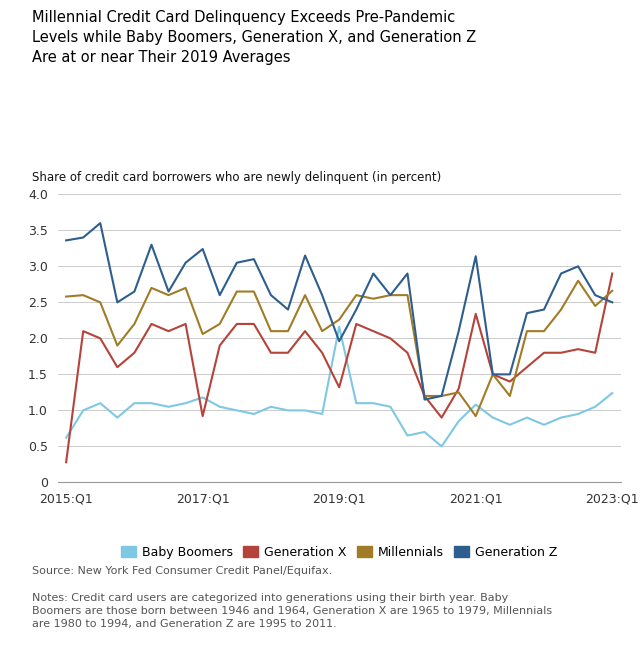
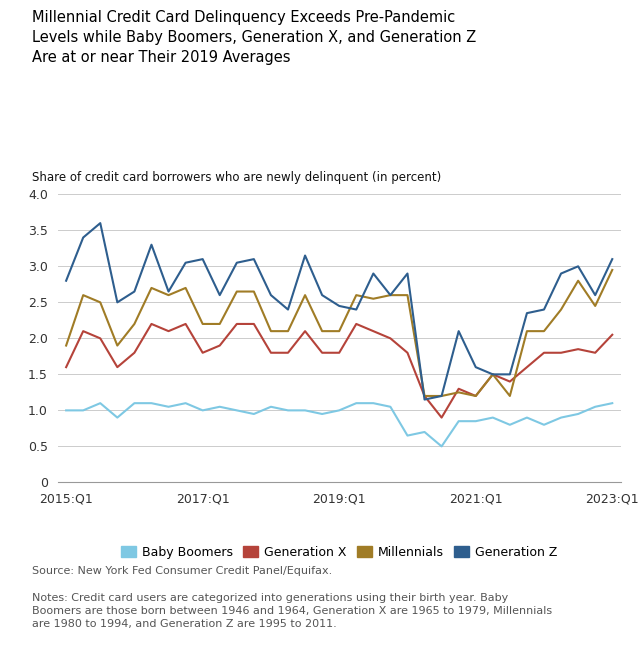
Baby Boomers/2015:Q1: 0.62 -> 1.00
Generation X/2015:Q1: 0.28 -> 1.60
Millennials/2015:Q1: 2.58 -> 1.90
Generation Z/2015:Q1: 3.36 -> 2.80
Baby Boomers/2017:Q1: 1.18 -> 1.00
Generation X/2017:Q1: 0.92 -> 1.80
Millennials/2017:Q1: 2.06 -> 2.20
Generation Z/2017:Q1: 3.24 -> 3.10
Baby Boomers/2019:Q1: 2.16 -> 1.00
Generation X/2019:Q1: 1.32 -> 1.80
Millennials/2019:Q1: 2.26 -> 2.10
Generation Z/2019:Q1: 1.96 -> 2.45
Baby Boomers/2021:Q1: 1.08 -> 0.85
Generation X/2021:Q1: 2.34 -> 1.20
Millennials/2021:Q1: 0.92 -> 1.20
Generation Z/2021:Q1: 3.14 -> 1.60
Baby Boomers/2023:Q1: 1.24 -> 1.10
Generation X/2023:Q1: 2.90 -> 2.05
Millennials/2023:Q1: 2.66 -> 2.95
Generation Z/2023:Q1: 2.50 -> 3.10
